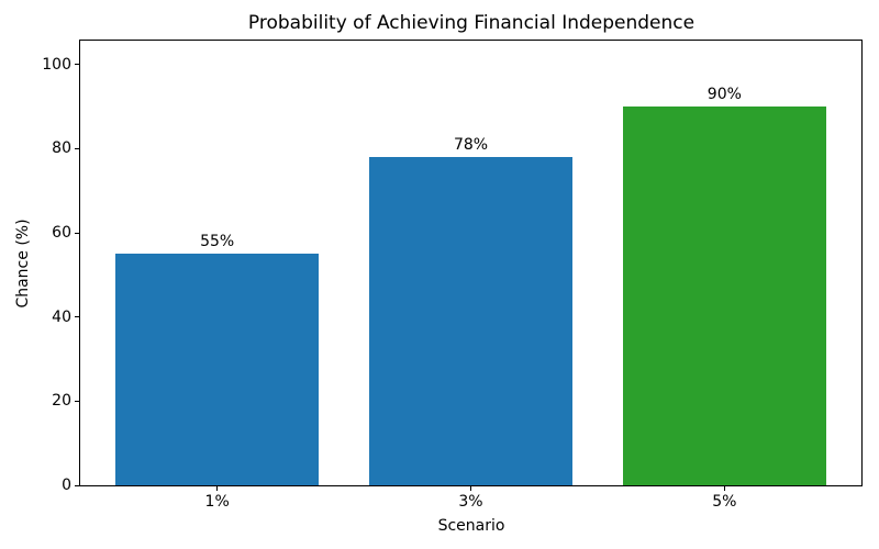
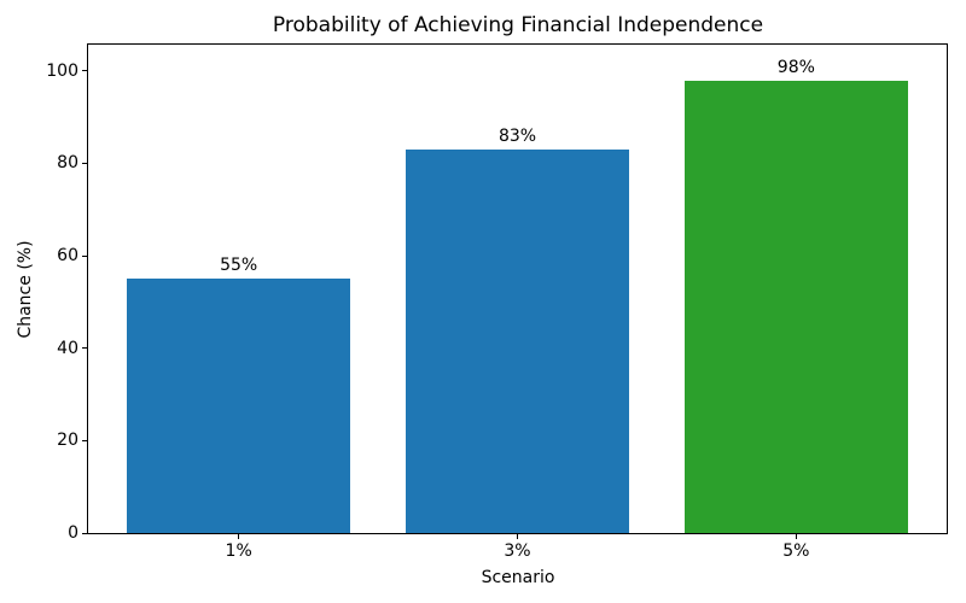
3%: 78% -> 83%
5%: 90% -> 98%
